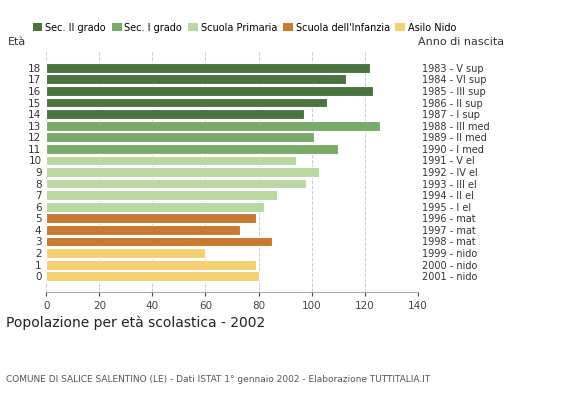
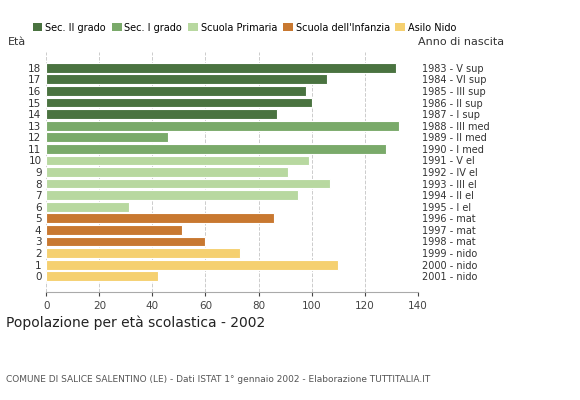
18: 122 -> 132
17: 113 -> 106
16: 123 -> 98
15: 106 -> 100
14: 97 -> 87
13: 126 -> 133
12: 101 -> 46
11: 110 -> 128
10: 94 -> 99
9: 103 -> 91
8: 98 -> 107
7: 87 -> 95
6: 82 -> 31
5: 79 -> 86
4: 73 -> 51
3: 85 -> 60
2: 60 -> 73
1: 79 -> 110
0: 80 -> 42
